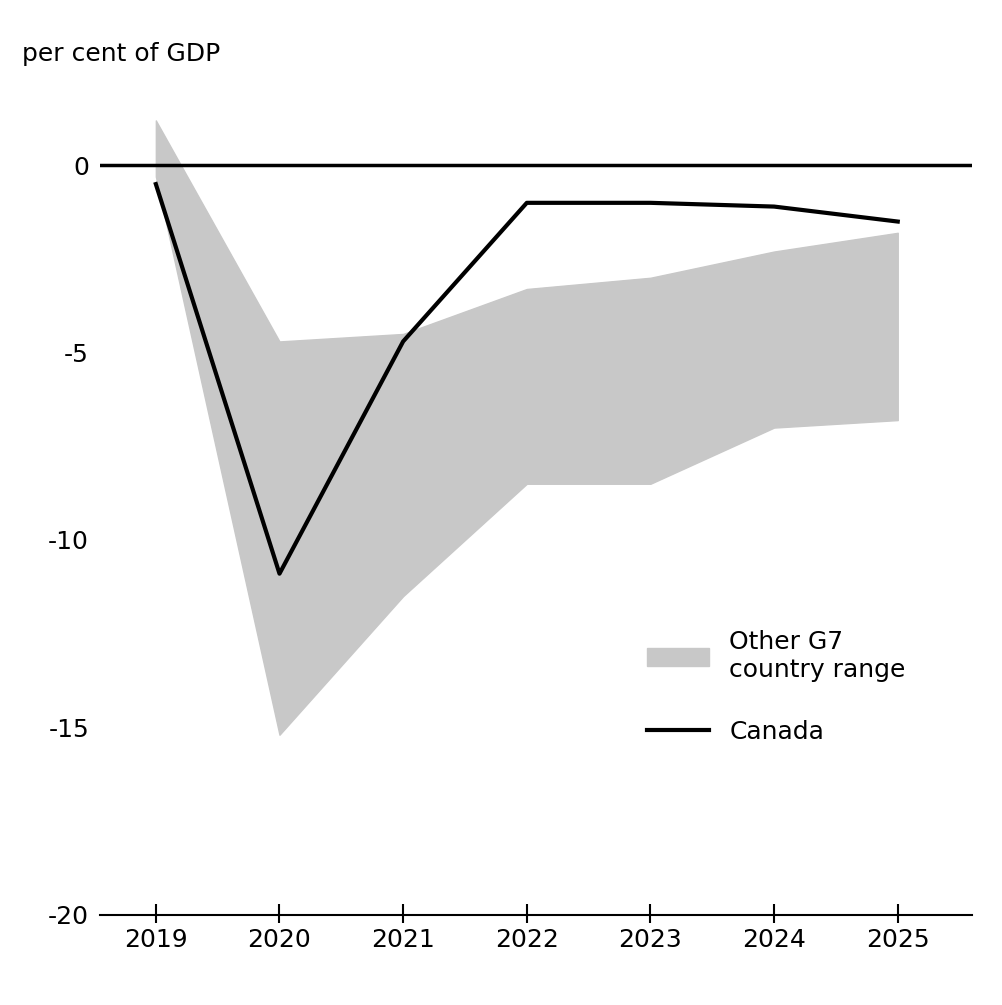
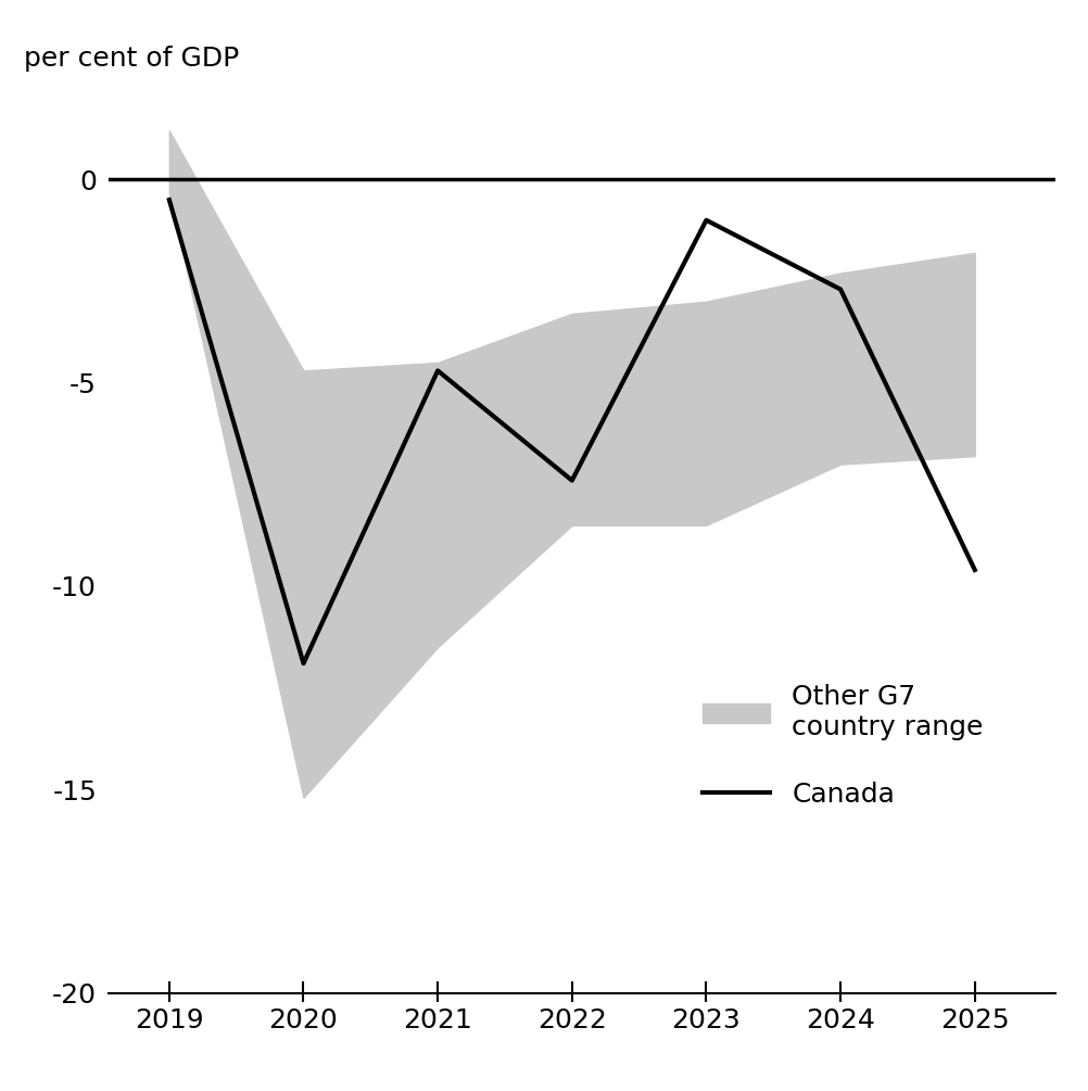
Canada/2020: -10.9 -> -11.9
Canada/2022: -1.0 -> -7.4
Canada/2024: -1.1 -> -2.7
Canada/2025: -1.5 -> -9.6
